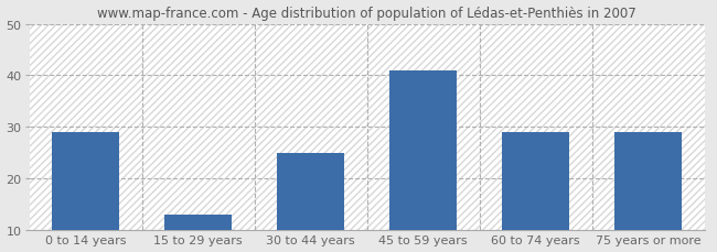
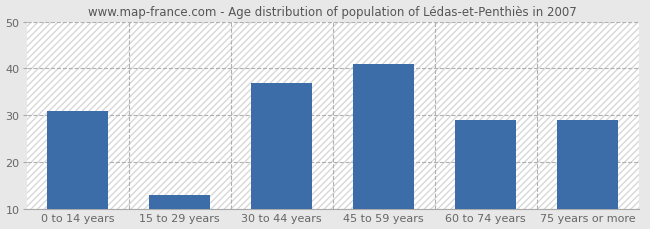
0 to 14 years: 29 -> 31
30 to 44 years: 25 -> 37
